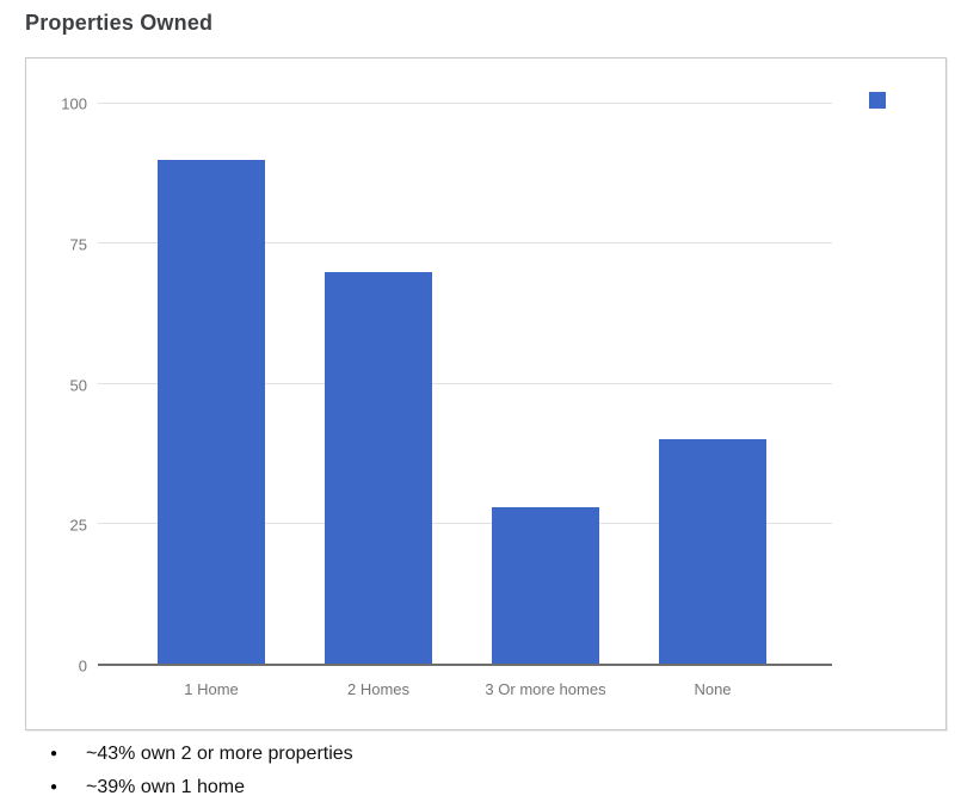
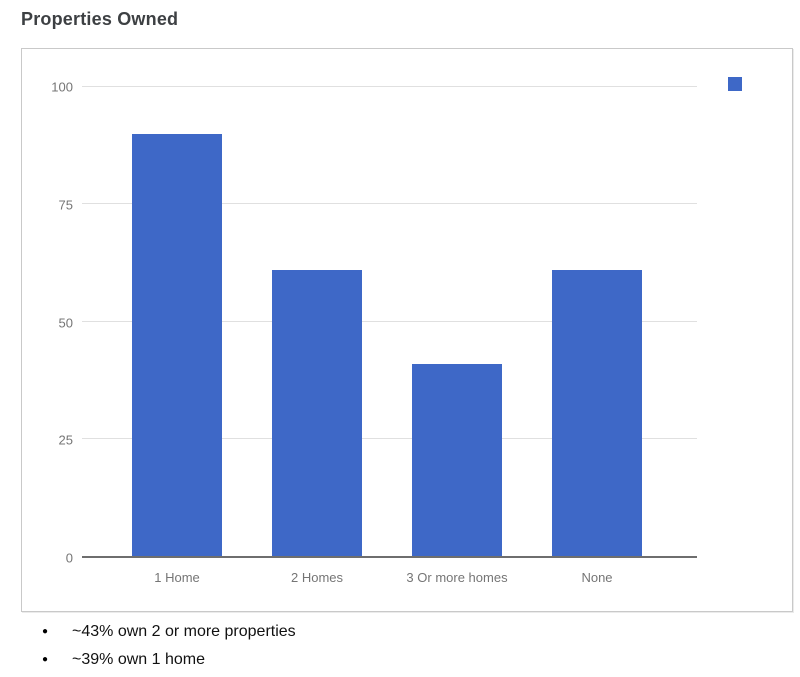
2 Homes: 70 -> 61
3 Or more homes: 28 -> 41
None: 40 -> 61
